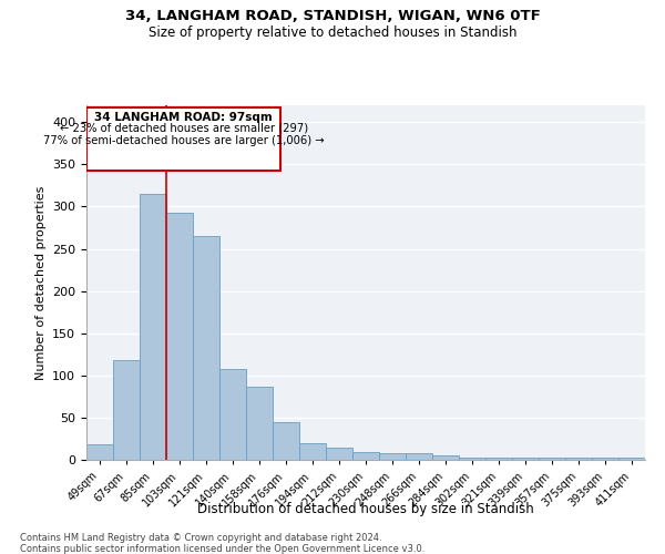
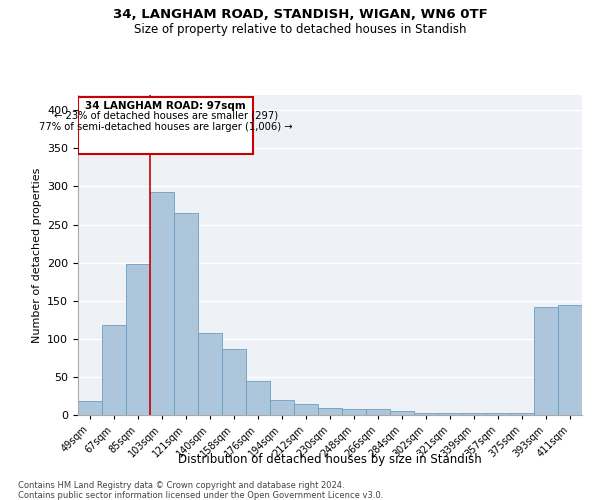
85sqm: 315 -> 198
393sqm: 2 -> 142
411sqm: 3 -> 144
